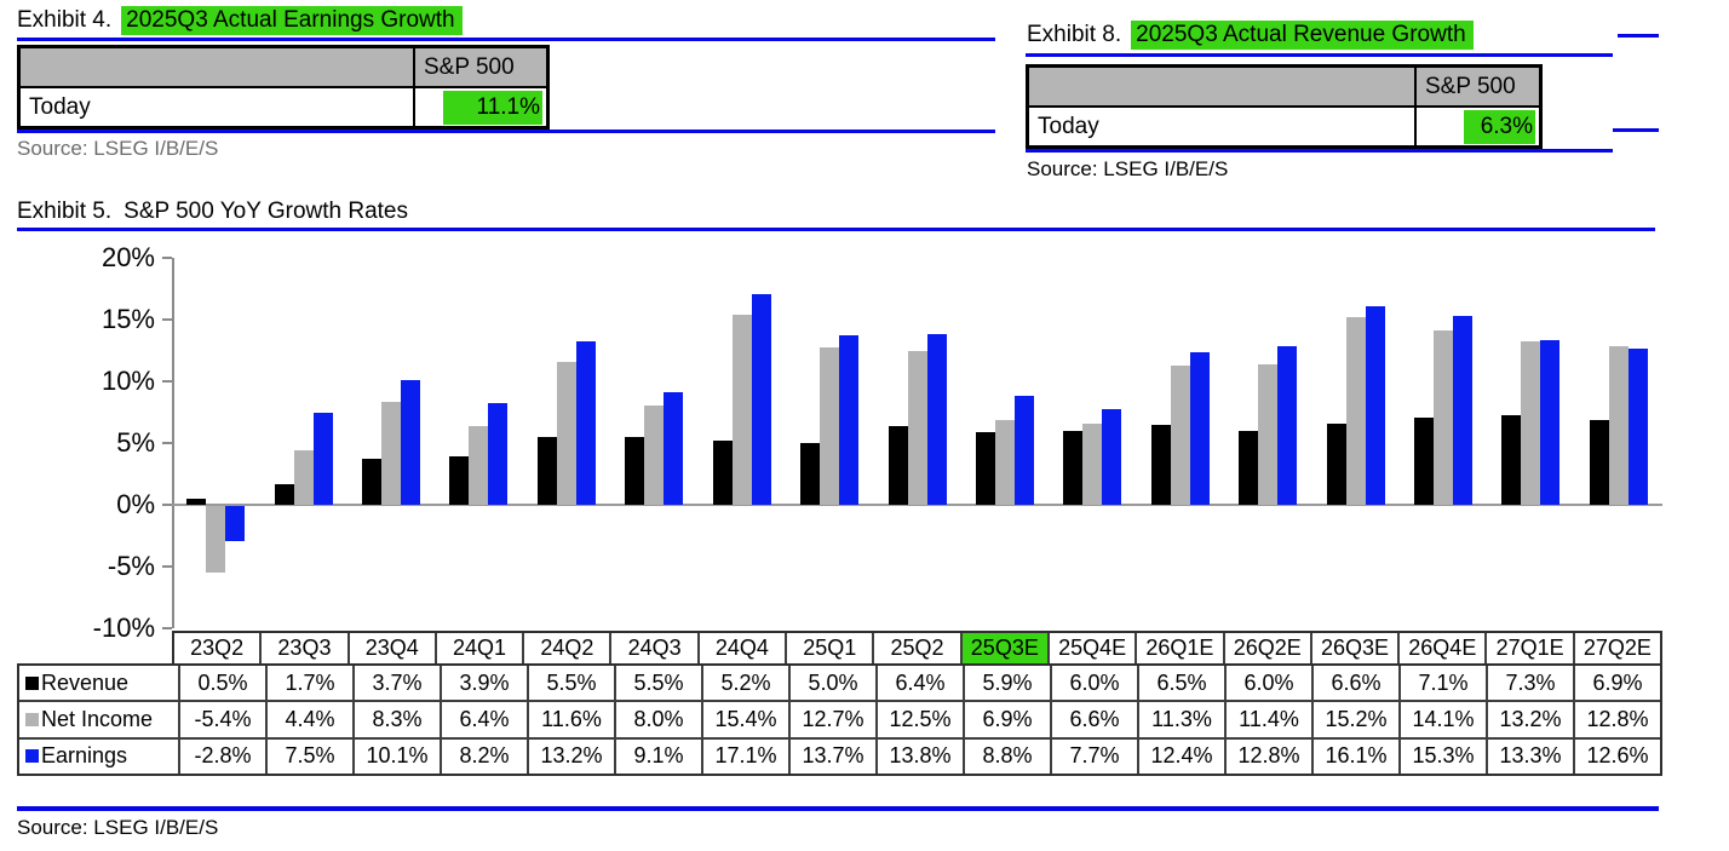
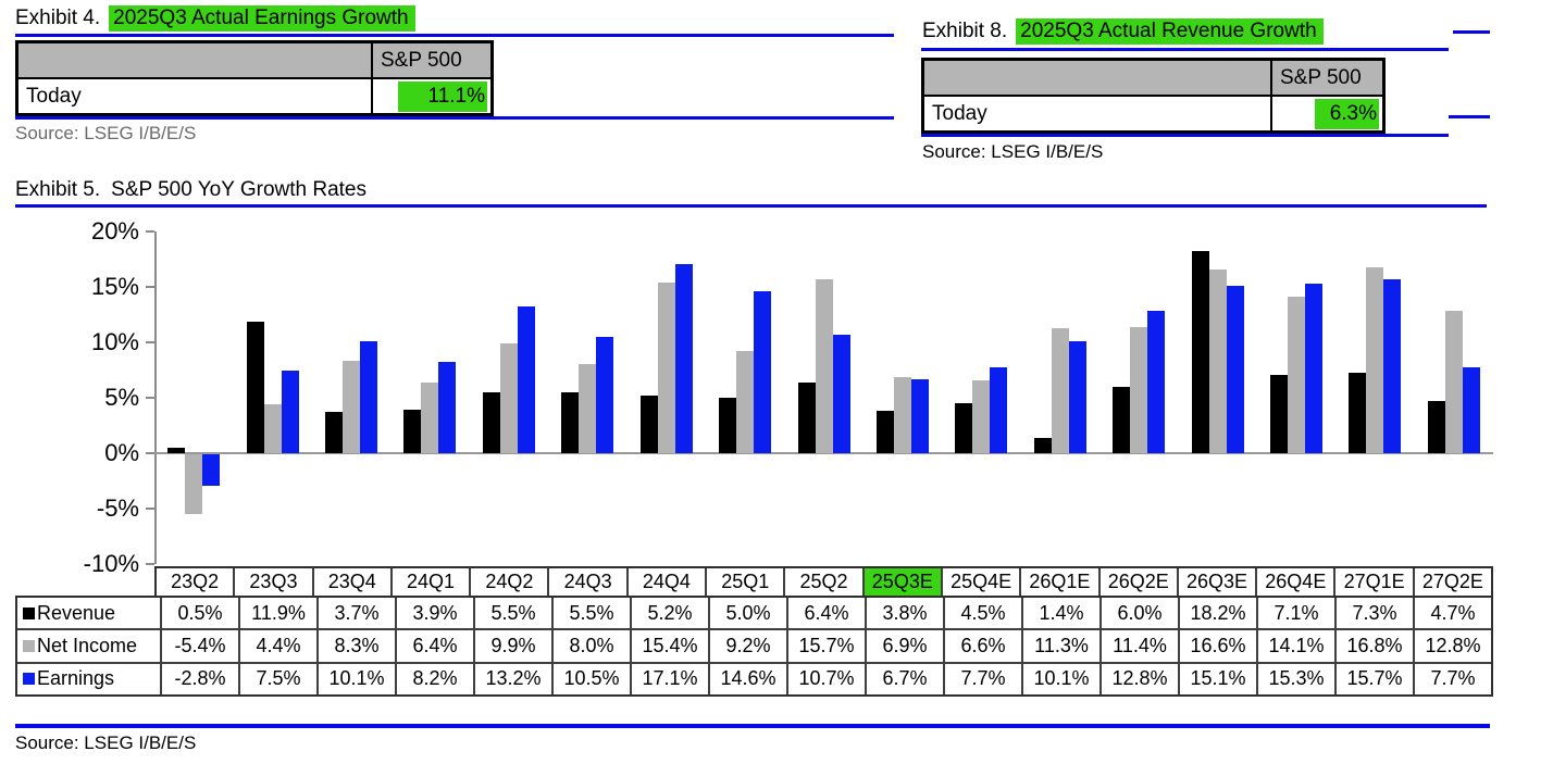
Revenue/23Q3: 1.7% -> 11.9%
Net Income/24Q2: 11.6% -> 9.9%
Earnings/24Q3: 9.1% -> 10.5%
Net Income/25Q1: 12.7% -> 9.2%
Earnings/25Q1: 13.7% -> 14.6%
Net Income/25Q2: 12.5% -> 15.7%
Earnings/25Q2: 13.8% -> 10.7%
Revenue/25Q3E: 5.9% -> 3.8%
Earnings/25Q3E: 8.8% -> 6.7%
Revenue/25Q4E: 6.0% -> 4.5%
Revenue/26Q1E: 6.5% -> 1.4%
Earnings/26Q1E: 12.4% -> 10.1%
Revenue/26Q3E: 6.6% -> 18.2%
Net Income/26Q3E: 15.2% -> 16.6%
Earnings/26Q3E: 16.1% -> 15.1%
Net Income/27Q1E: 13.2% -> 16.8%
Earnings/27Q1E: 13.3% -> 15.7%
Revenue/27Q2E: 6.9% -> 4.7%
Earnings/27Q2E: 12.6% -> 7.7%
